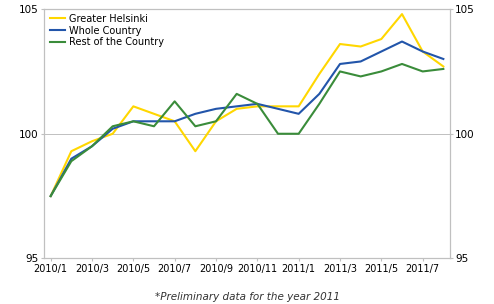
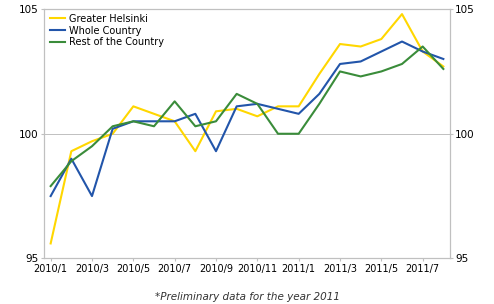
Greater Helsinki/2010/1: 97.5 -> 95.6
Rest of the Country/2010/1: 97.5 -> 97.9
Whole Country/2010/3: 99.5 -> 97.5
Greater Helsinki/2010/9: 100.5 -> 100.9
Whole Country/2010/9: 101.0 -> 99.3
Greater Helsinki/2010/11: 101.1 -> 100.7
Rest of the Country/2011/7: 102.5 -> 103.5
